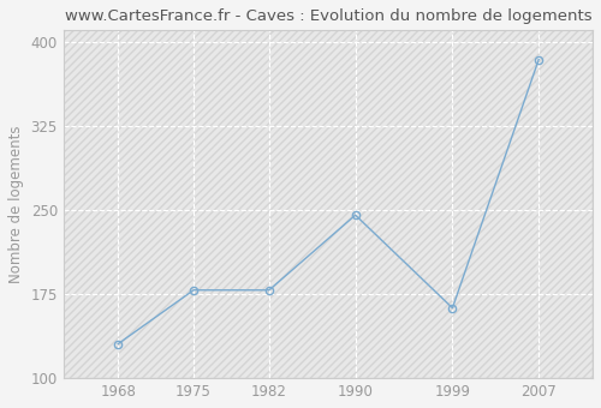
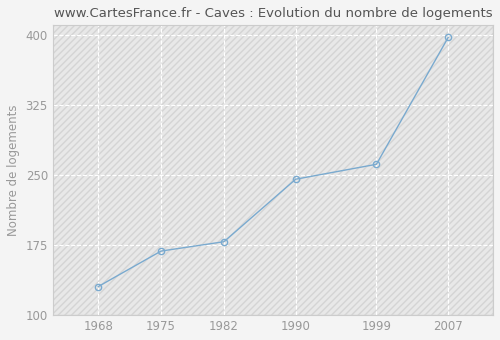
1975: 178 -> 168
1999: 162 -> 261
2007: 384 -> 397
